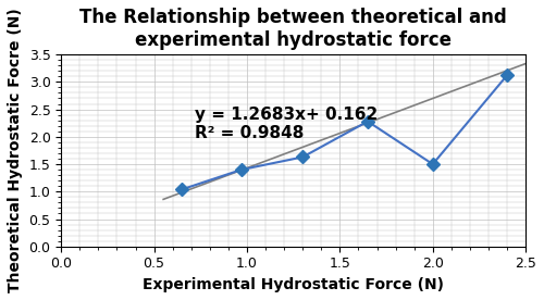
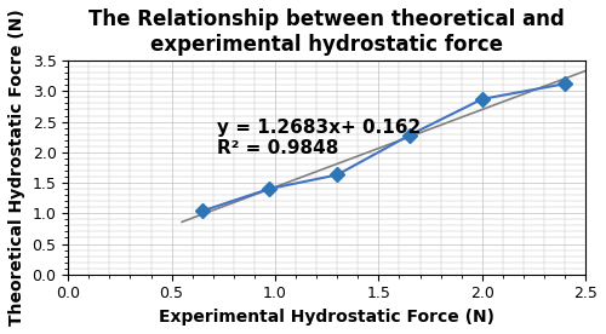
2.0: 1.50 -> 2.87
